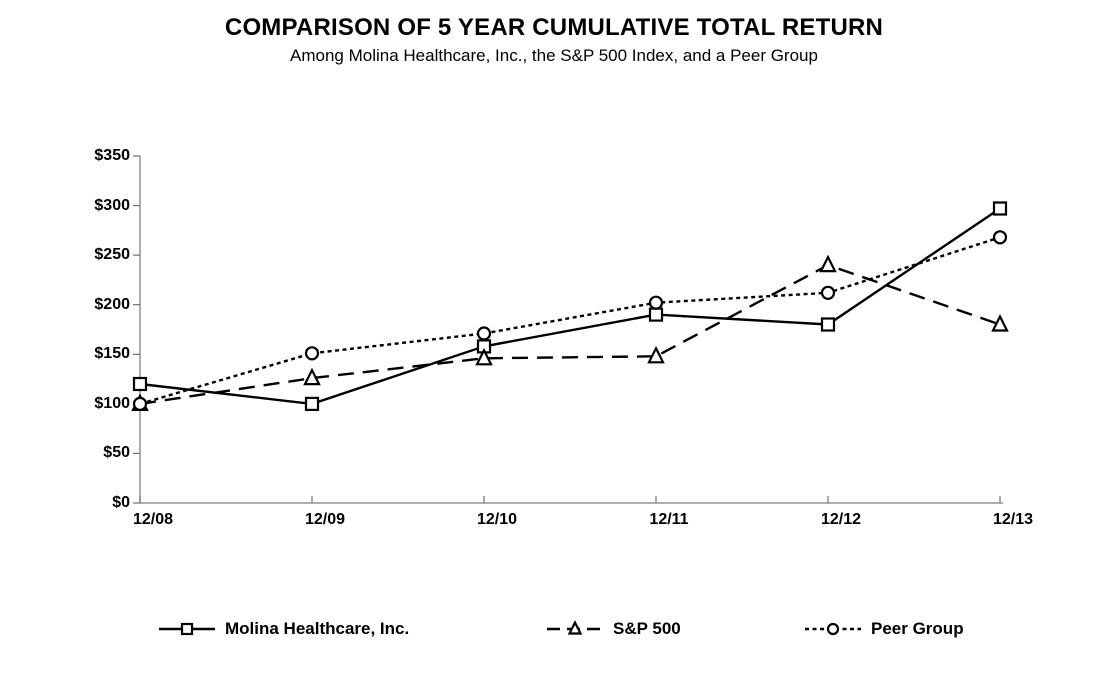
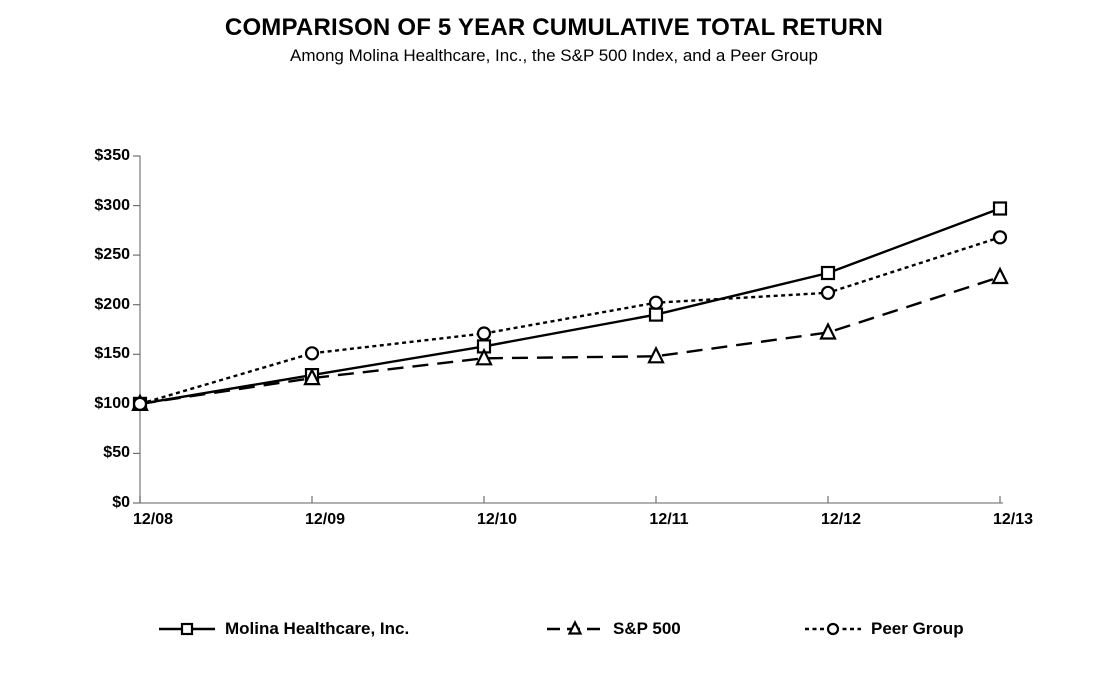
Molina Healthcare, Inc./12/08: $120 -> $100
Molina Healthcare, Inc./12/09: $100 -> $130
Molina Healthcare, Inc./12/12: $180 -> $230
S&P 500/12/12: $240 -> $170
S&P 500/12/13: $180 -> $230
